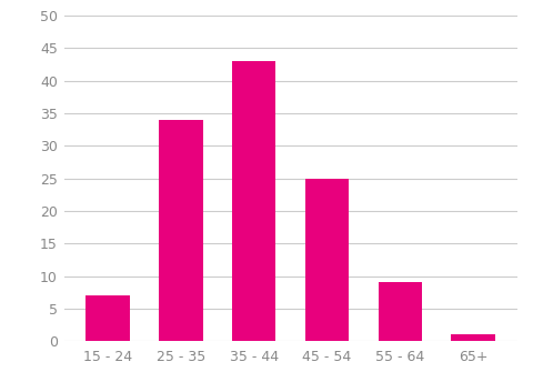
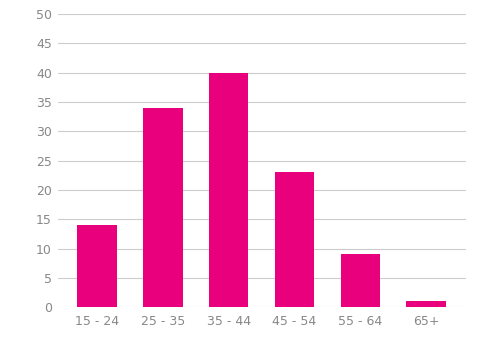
15 - 24: 7 -> 14
35 - 44: 43 -> 40
45 - 54: 25 -> 23
